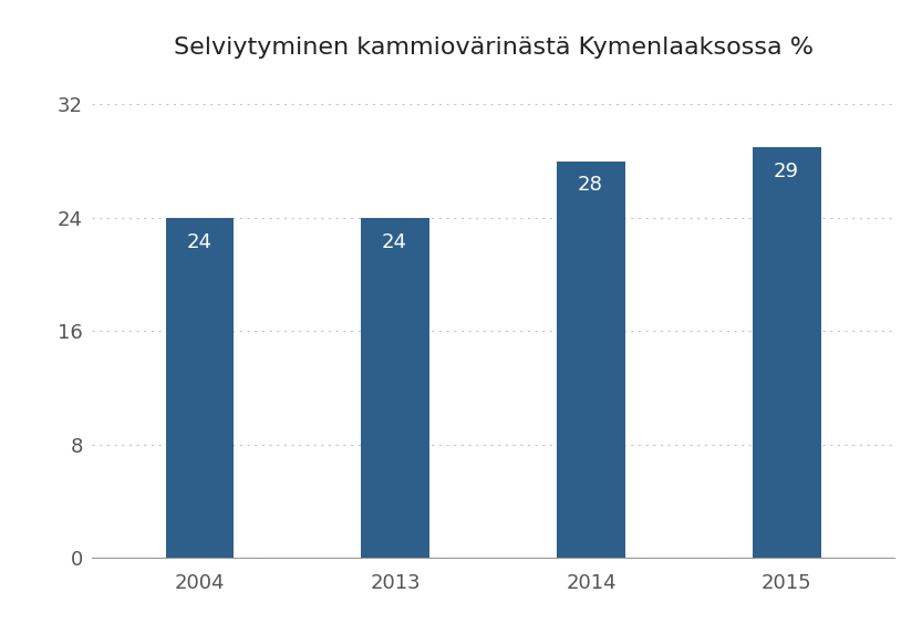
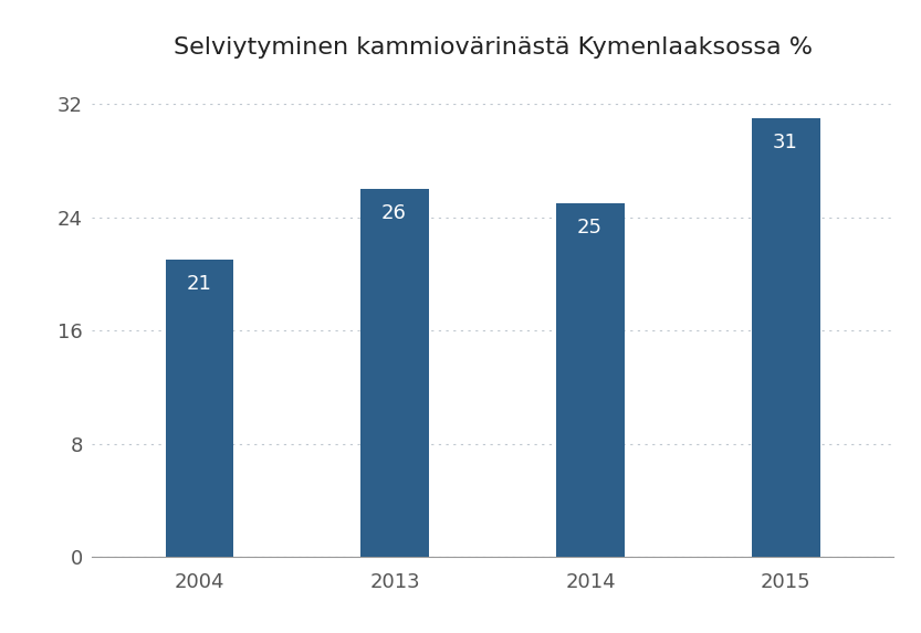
2004: 24 -> 21
2013: 24 -> 26
2014: 28 -> 25
2015: 29 -> 31
